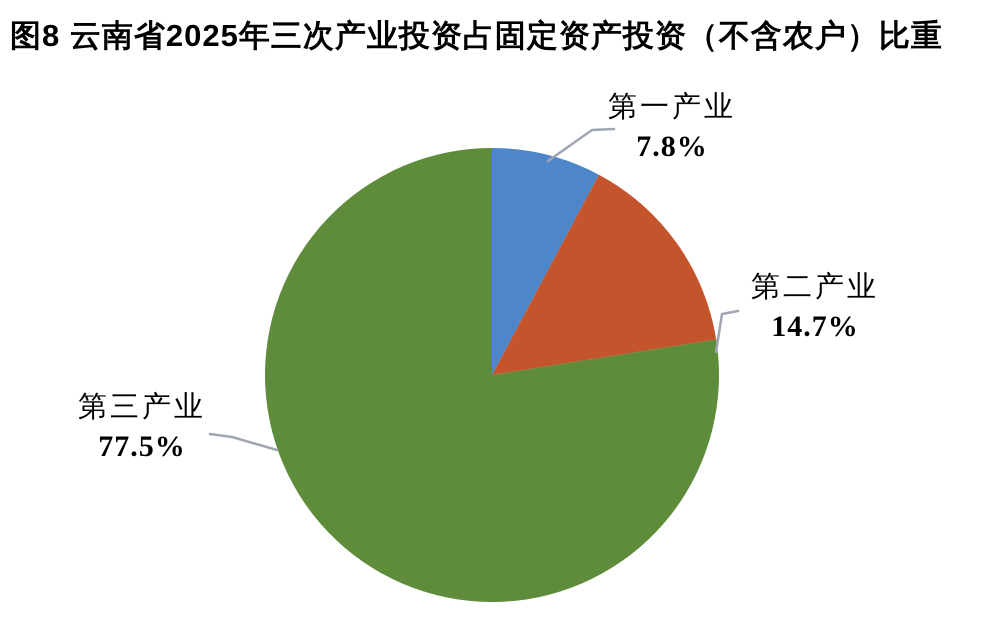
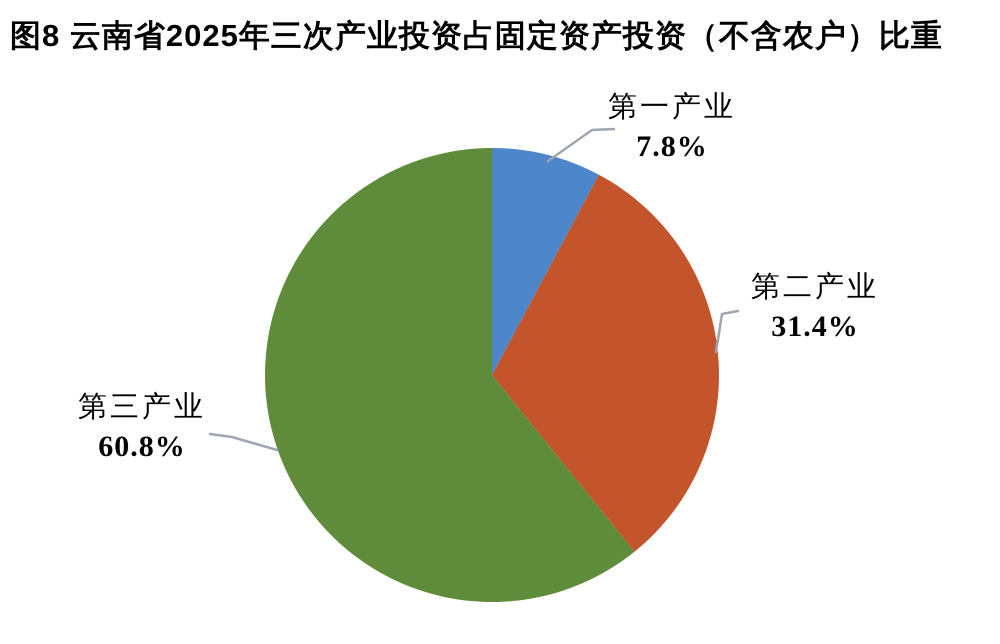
第二产业: 14.7% -> 31.4%
第三产业: 77.5% -> 60.8%
